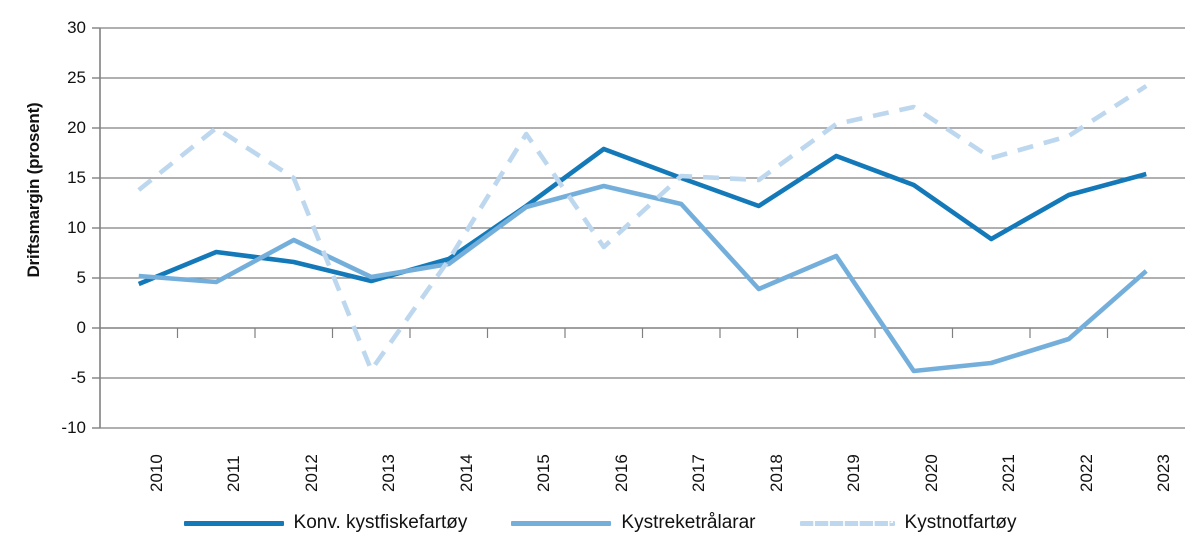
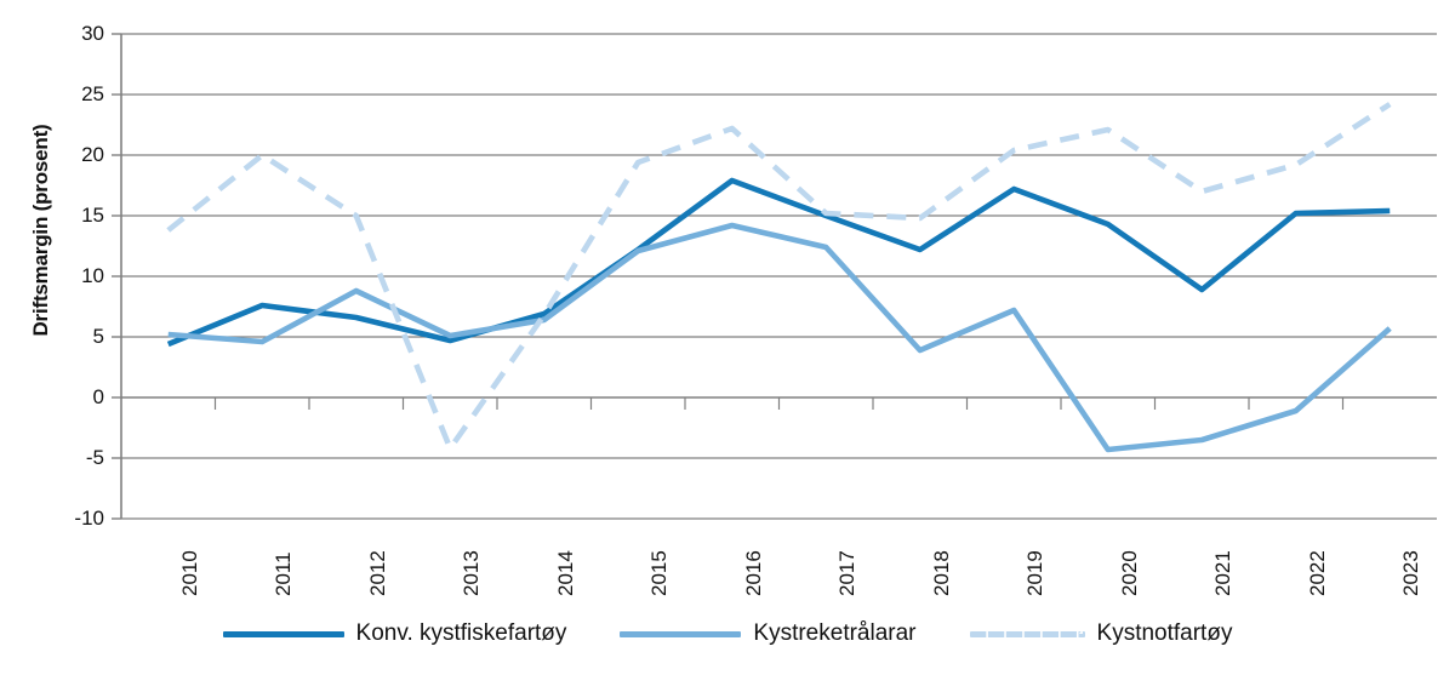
Kystnotfartøy/2016: 8.1 -> 22.2
Konv. kystfiskefartøy/2022: 13.3 -> 15.2
